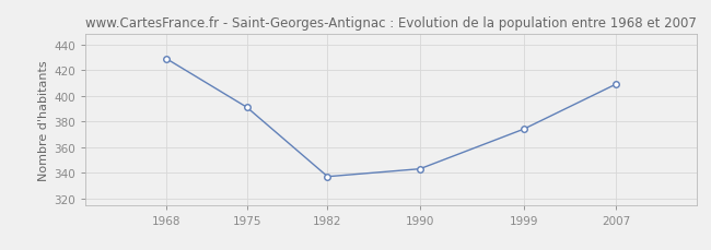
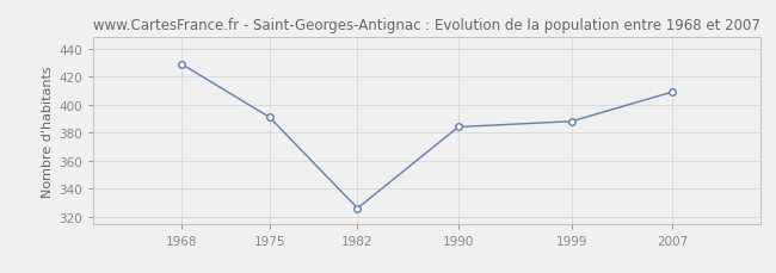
1982: 337 -> 326
1990: 343 -> 384
1999: 374 -> 388
